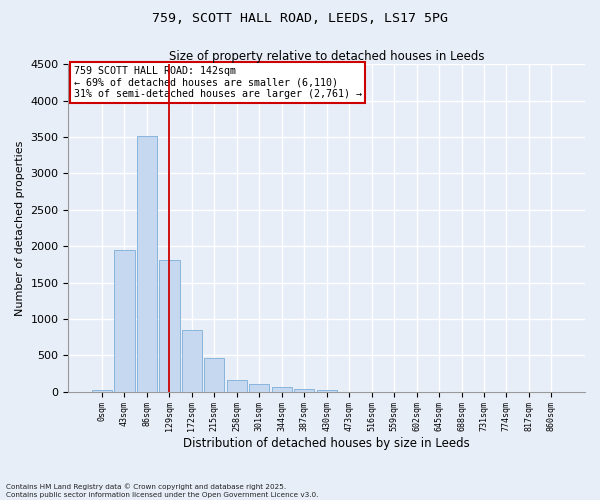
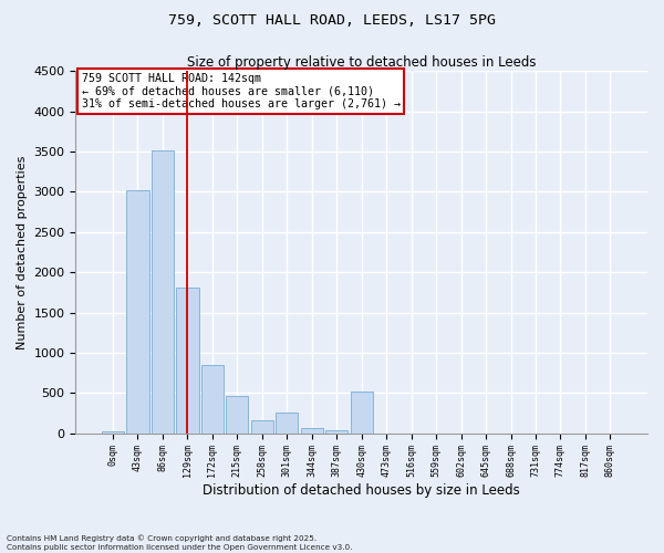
43sqm: 1950 -> 3020
301sqm: 100 -> 260
430sqm: 20 -> 520
